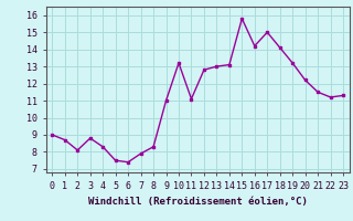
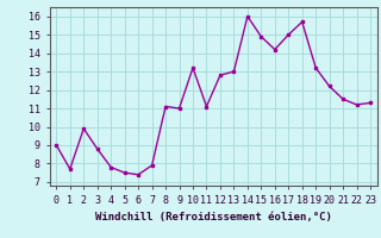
1: 8.7 -> 7.7
2: 8.1 -> 9.9
4: 8.3 -> 7.8
8: 8.3 -> 11.1
14: 13.1 -> 16.0
15: 15.8 -> 14.9
18: 14.1 -> 15.7
